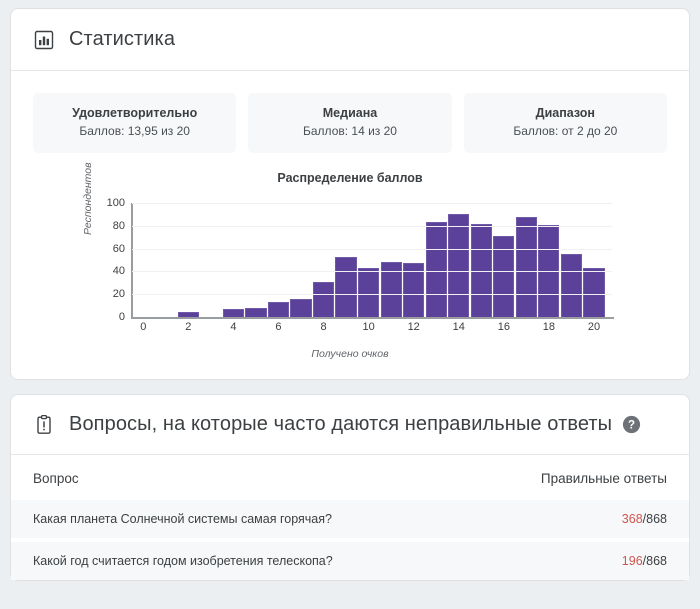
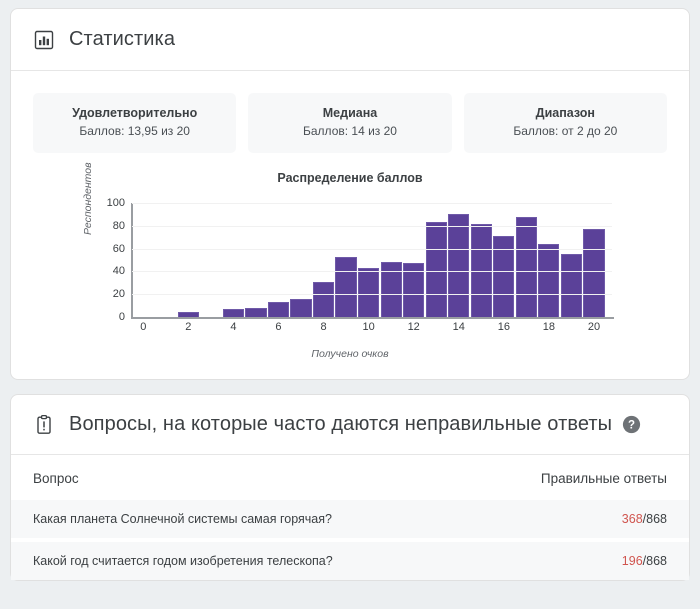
18: 81 -> 64
20: 43 -> 77
